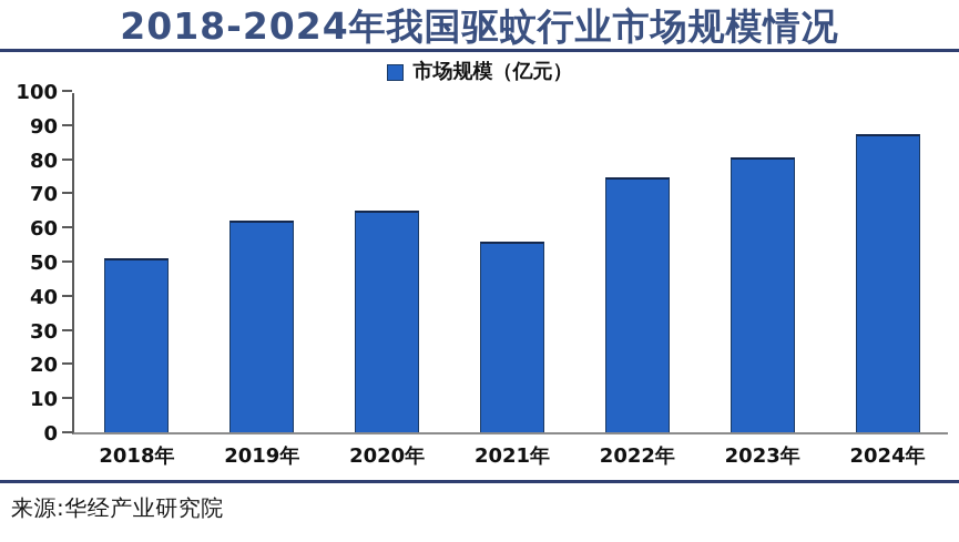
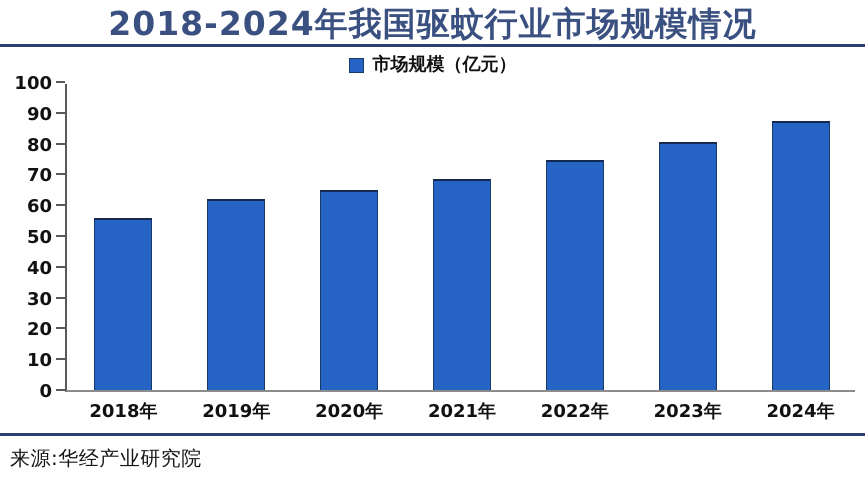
2018年: 51 -> 56
2021年: 56 -> 68
